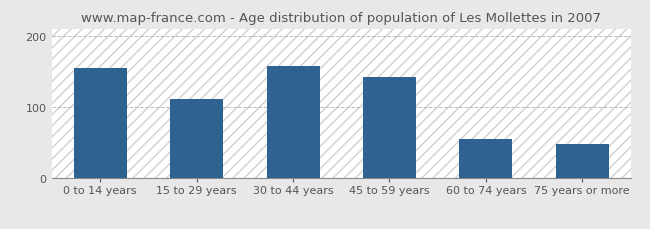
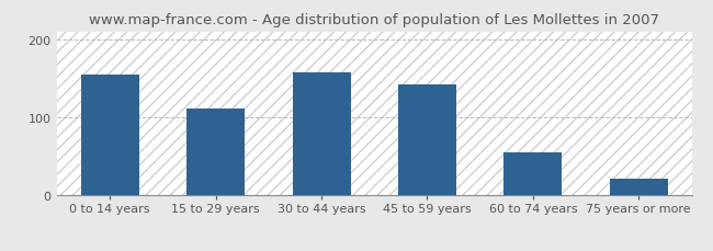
75 years or more: 48 -> 22
